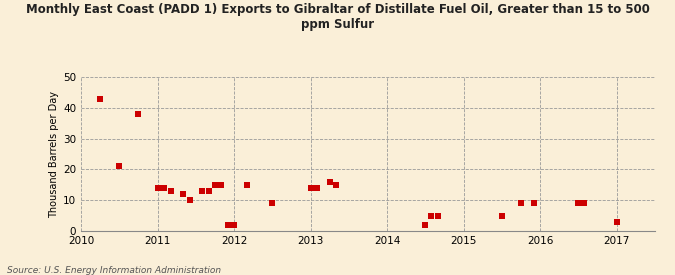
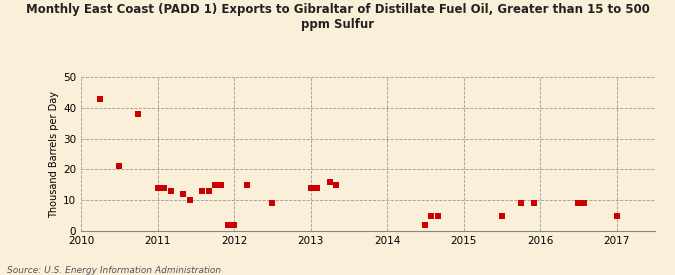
2017: 3 -> 5
